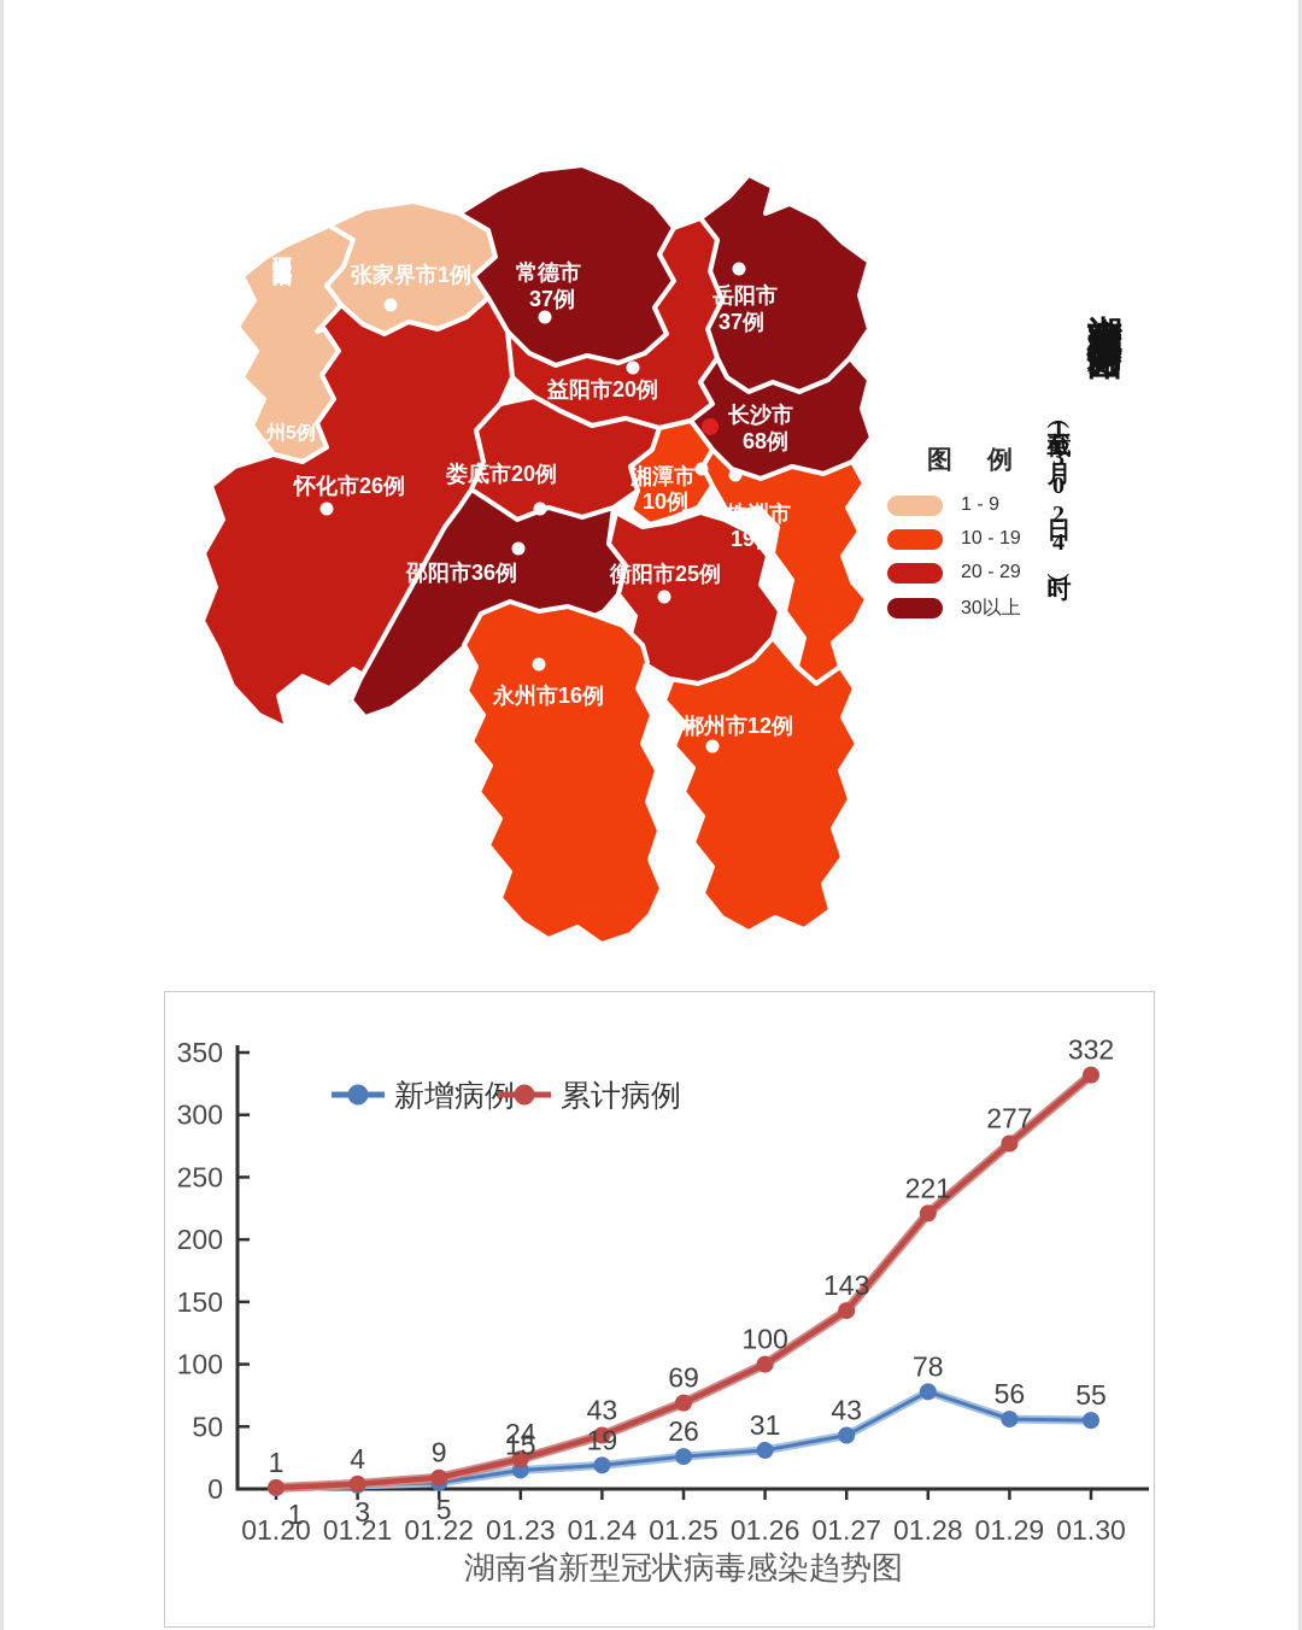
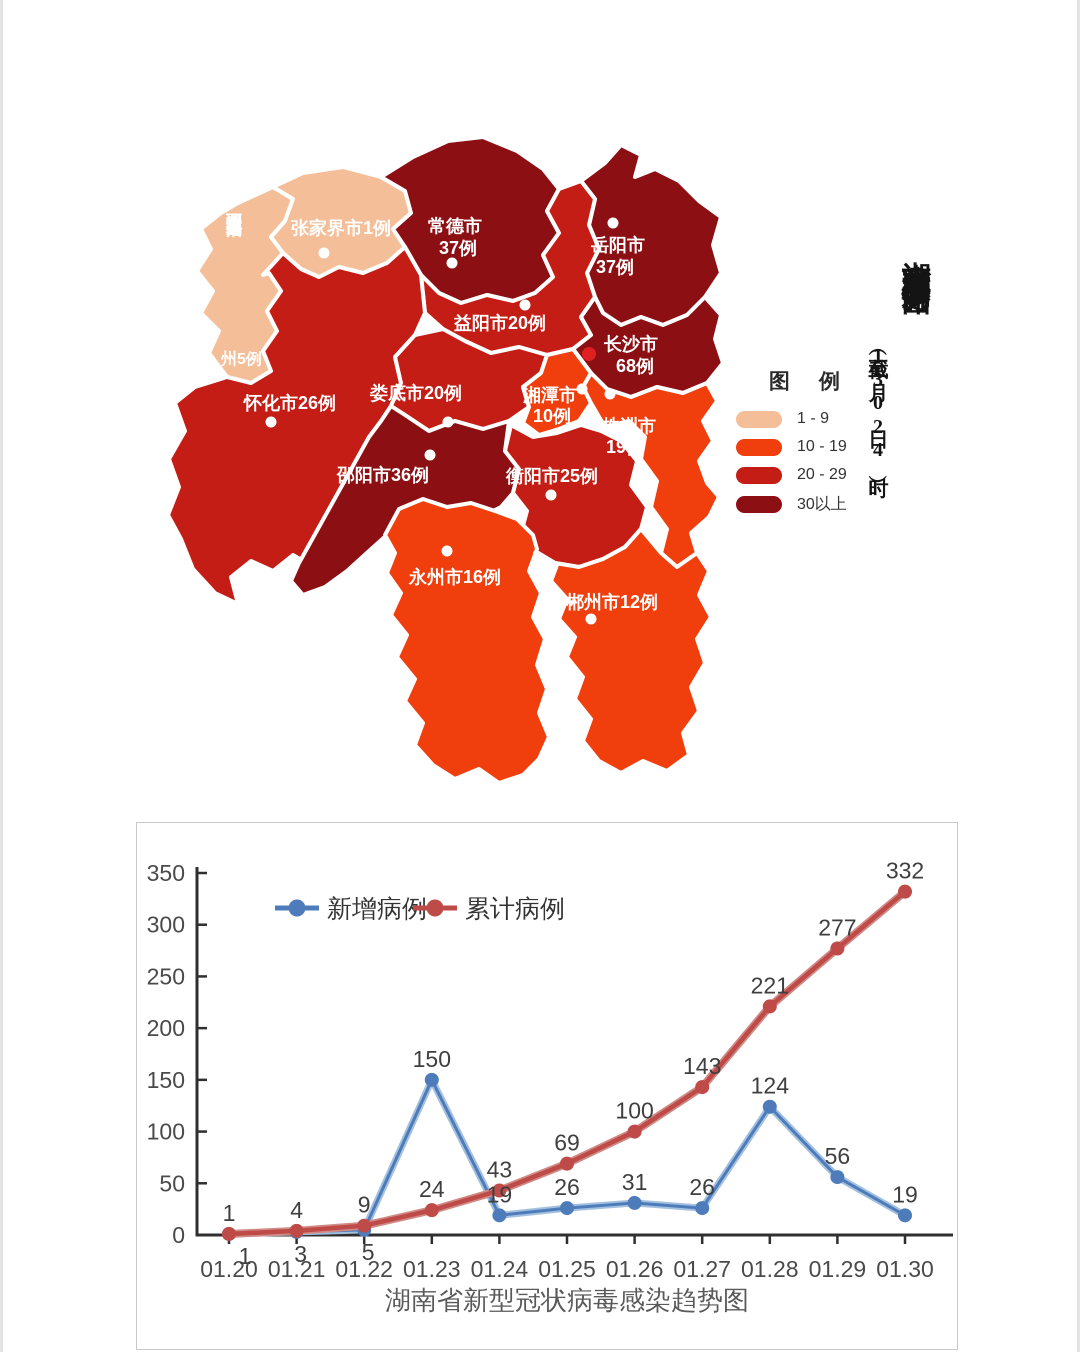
新增病例/01.23: 15 -> 150
新增病例/01.27: 43 -> 26
新增病例/01.28: 78 -> 124
新增病例/01.30: 55 -> 19
